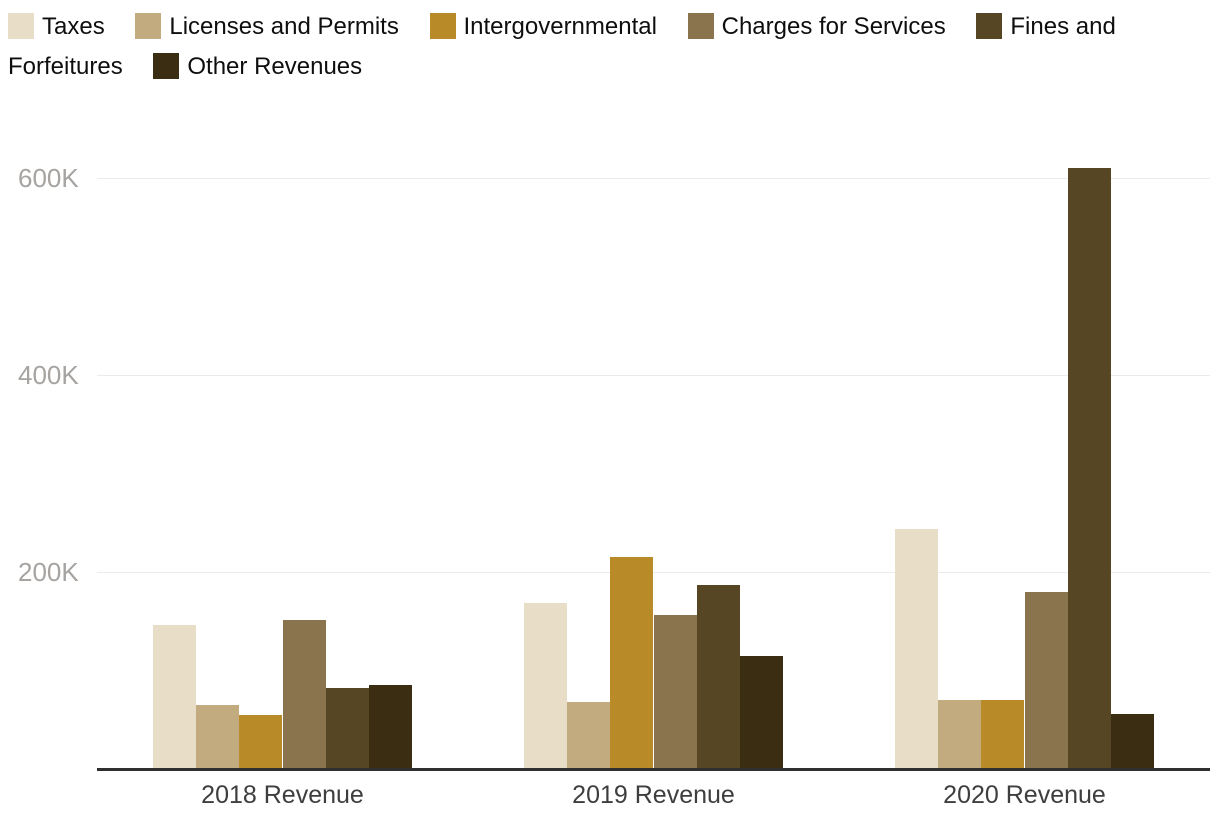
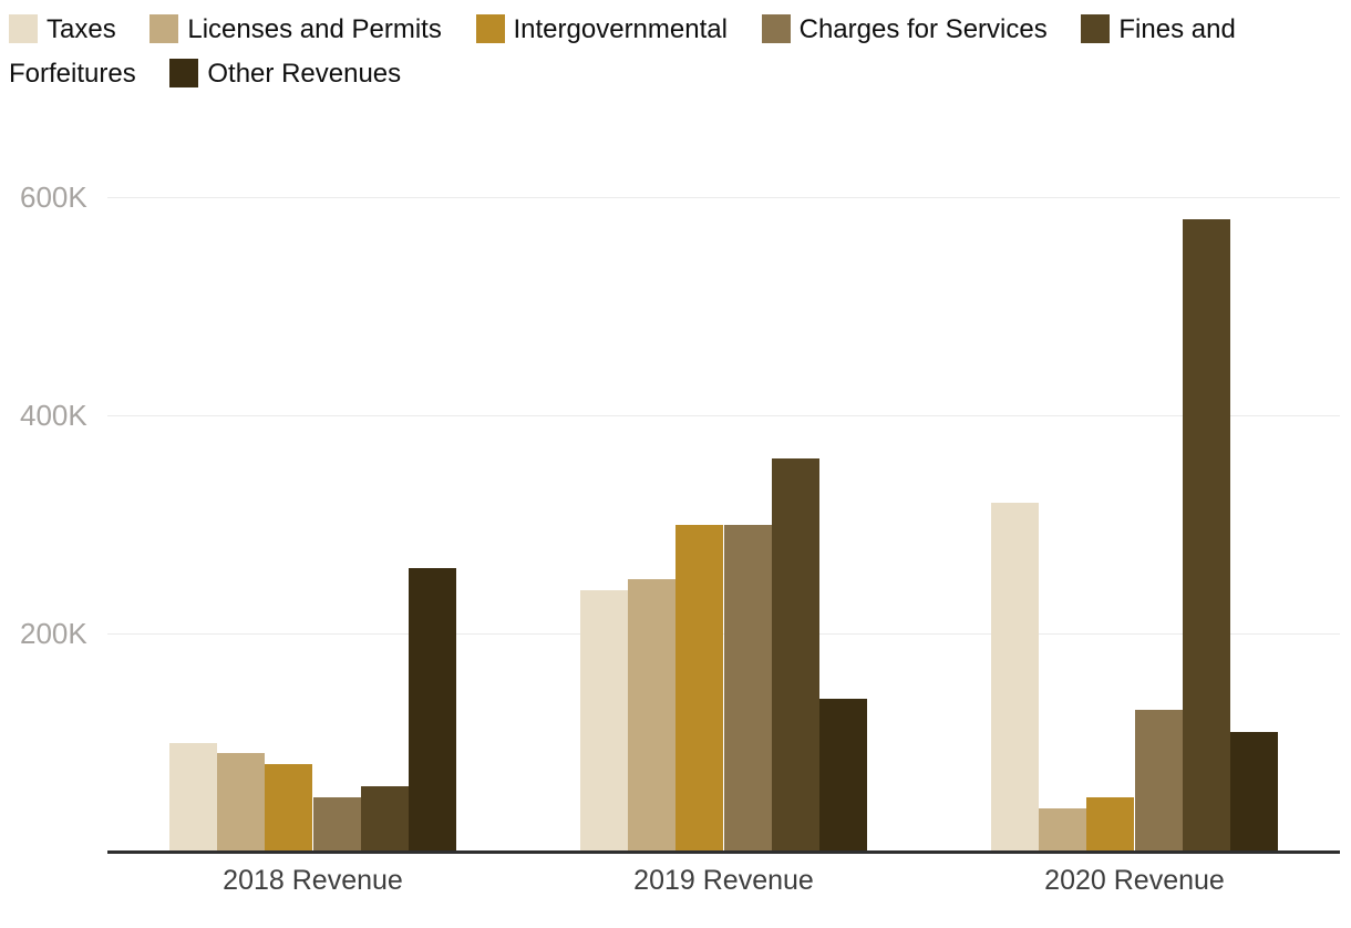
Taxes/2018 Revenue: 150K -> 100K
Licenses and Permits/2018 Revenue: 60K -> 90K
Intergovernmental/2018 Revenue: 60K -> 80K
Charges for Services/2018 Revenue: 150K -> 50K
Fines and Forfeitures/2018 Revenue: 80K -> 60K
Other Revenues/2018 Revenue: 80K -> 260K
Taxes/2019 Revenue: 170K -> 240K
Licenses and Permits/2019 Revenue: 70K -> 250K
Intergovernmental/2019 Revenue: 220K -> 300K
Charges for Services/2019 Revenue: 160K -> 300K
Fines and Forfeitures/2019 Revenue: 190K -> 360K
Other Revenues/2019 Revenue: 120K -> 140K
Taxes/2020 Revenue: 240K -> 320K
Licenses and Permits/2020 Revenue: 70K -> 40K
Intergovernmental/2020 Revenue: 70K -> 50K
Charges for Services/2020 Revenue: 180K -> 130K
Fines and Forfeitures/2020 Revenue: 610K -> 580K
Other Revenues/2020 Revenue: 60K -> 110K
